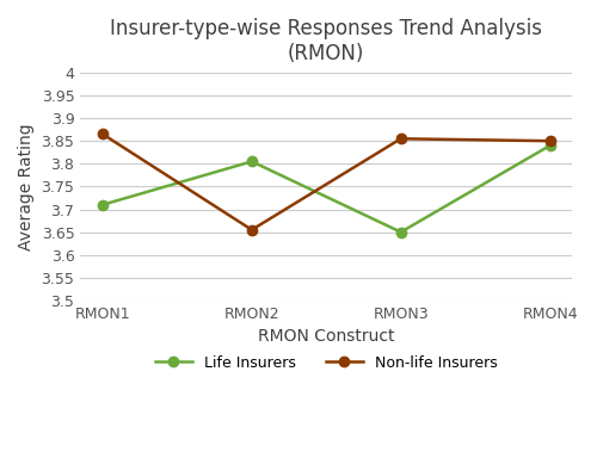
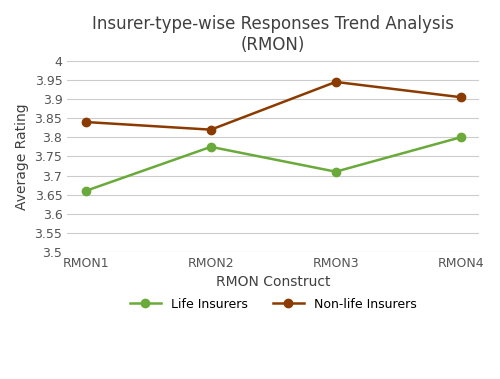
Life Insurers/RMON1: 3.710 -> 3.660
Non-life Insurers/RMON1: 3.865 -> 3.840
Life Insurers/RMON2: 3.805 -> 3.775
Non-life Insurers/RMON2: 3.655 -> 3.820
Life Insurers/RMON3: 3.650 -> 3.710
Non-life Insurers/RMON3: 3.855 -> 3.945
Life Insurers/RMON4: 3.840 -> 3.800
Non-life Insurers/RMON4: 3.850 -> 3.905
